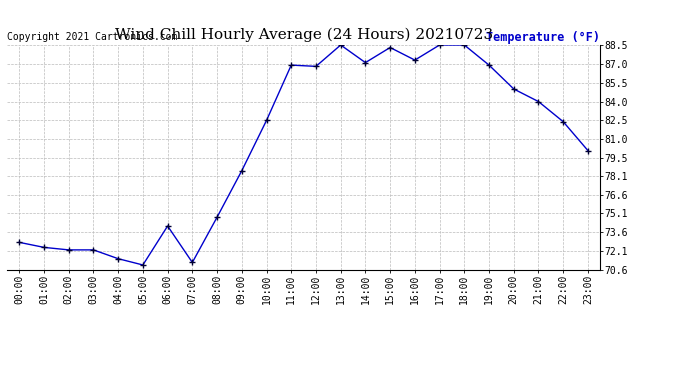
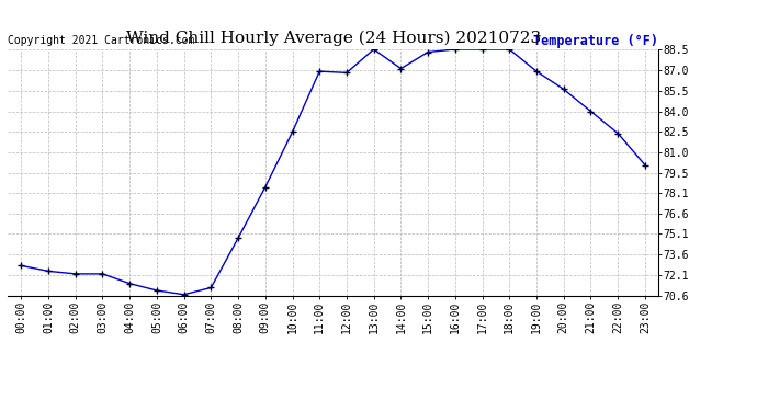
06:00: 74.1 -> 70.7
16:00: 87.3 -> 88.5
20:00: 85.0 -> 85.6
